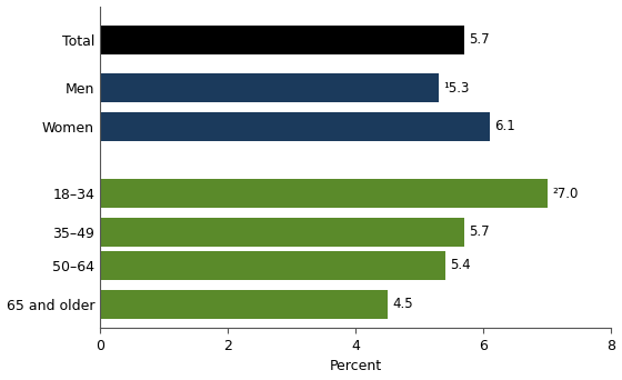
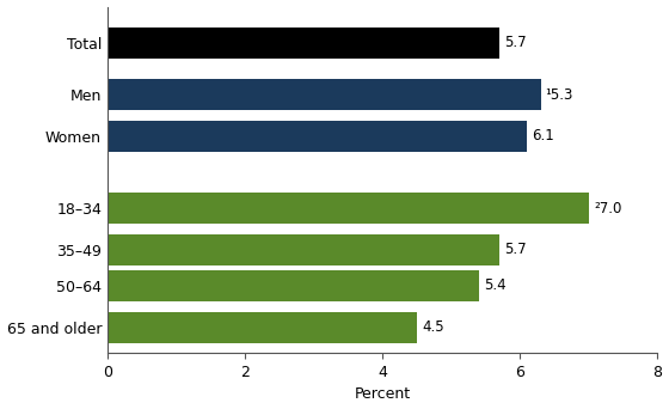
Men: 5.3 -> 6.3
